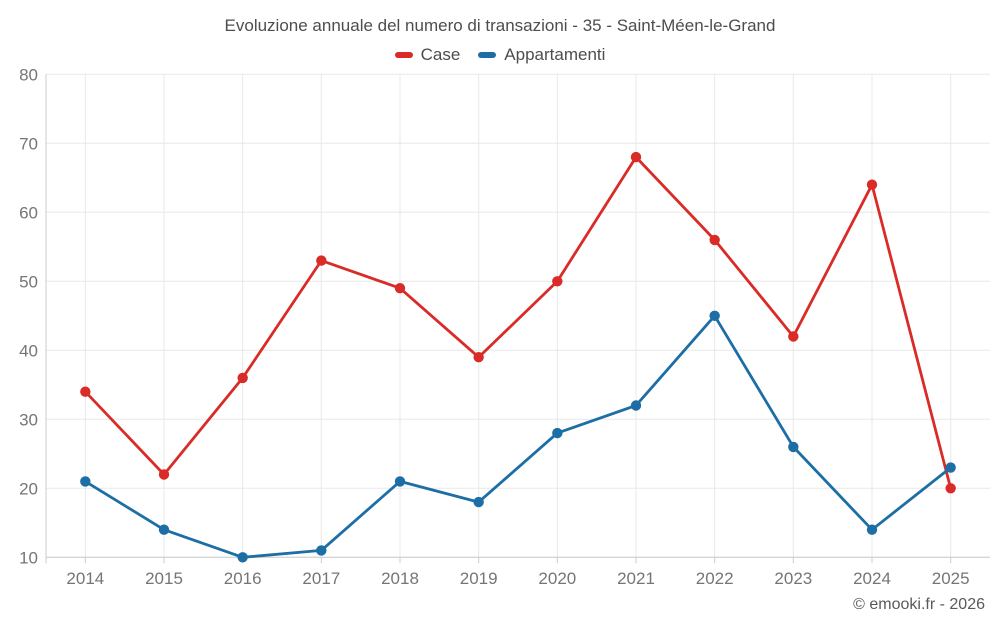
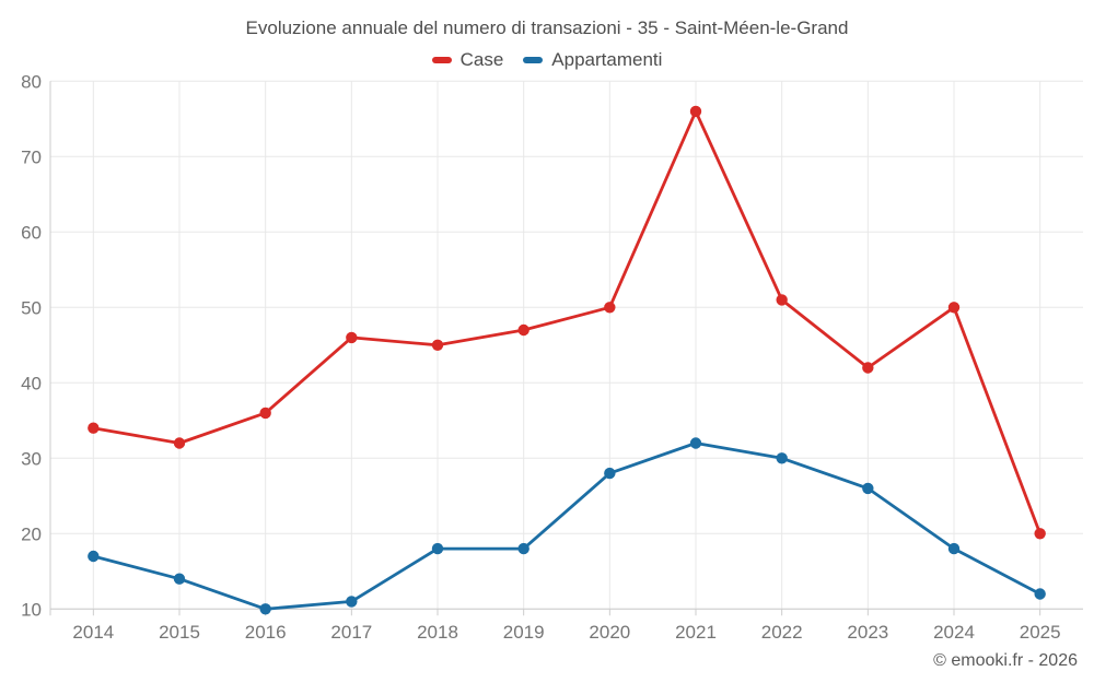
Appartamenti/2014: 21 -> 17
Case/2015: 22 -> 32
Case/2017: 53 -> 46
Case/2018: 49 -> 45
Appartamenti/2018: 21 -> 18
Case/2019: 39 -> 47
Case/2021: 68 -> 76
Case/2022: 56 -> 51
Appartamenti/2022: 45 -> 30
Case/2024: 64 -> 50
Appartamenti/2024: 14 -> 18
Appartamenti/2025: 23 -> 12
